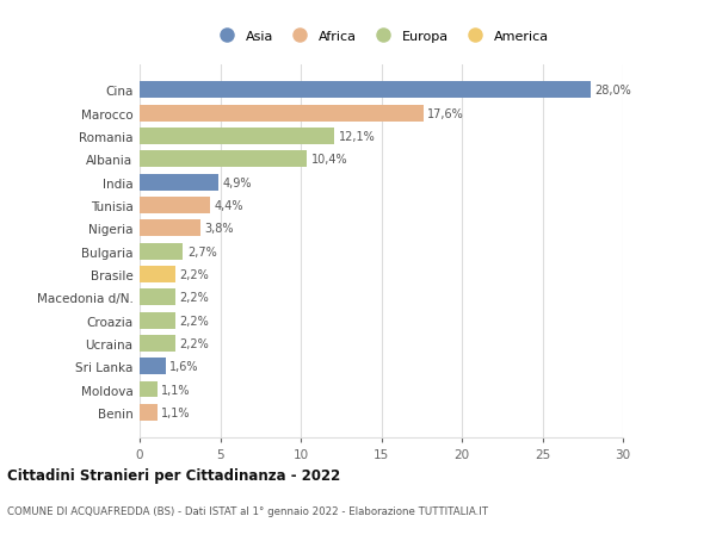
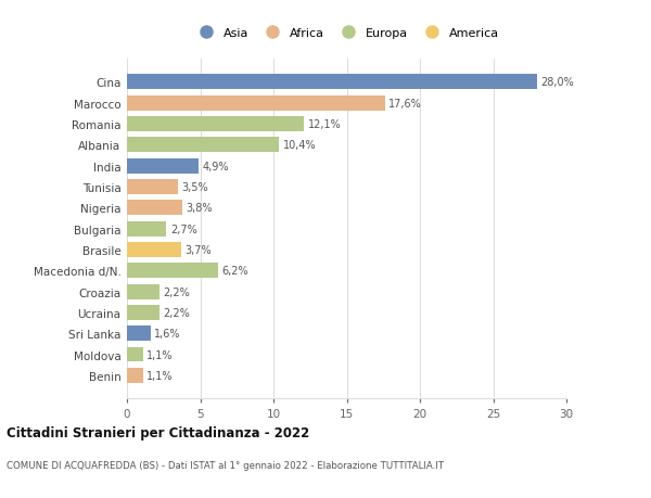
Tunisia: 4,4% -> 3,5%
Brasile: 2,2% -> 3,7%
Macedonia d/N.: 2,2% -> 6,2%
